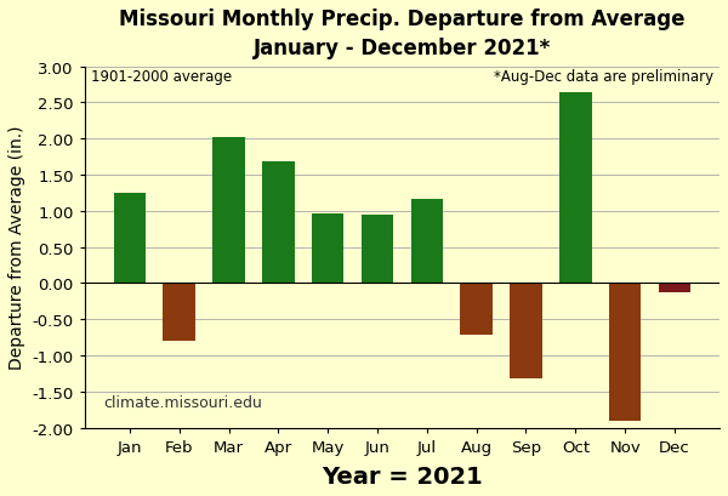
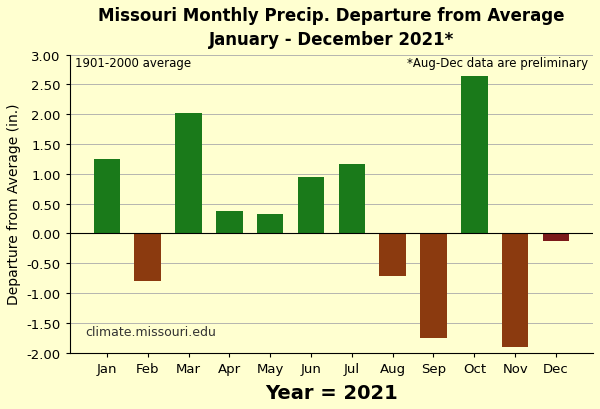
Apr: 1.68 -> 0.38
May: 0.96 -> 0.32
Sep: -1.32 -> -1.75
